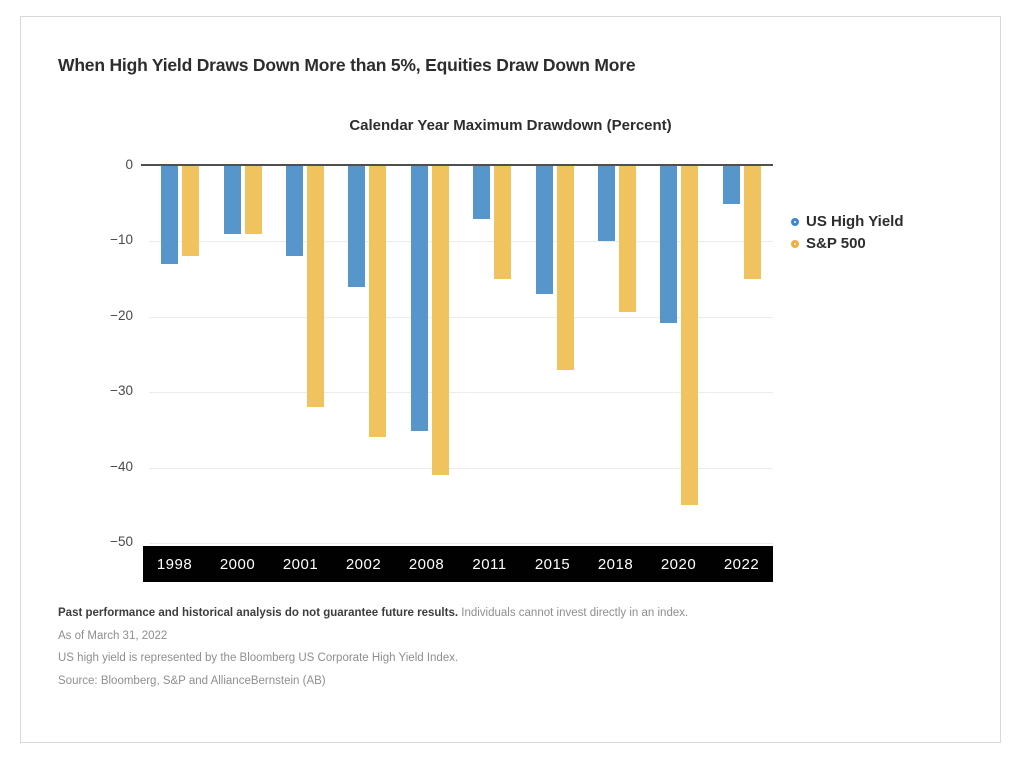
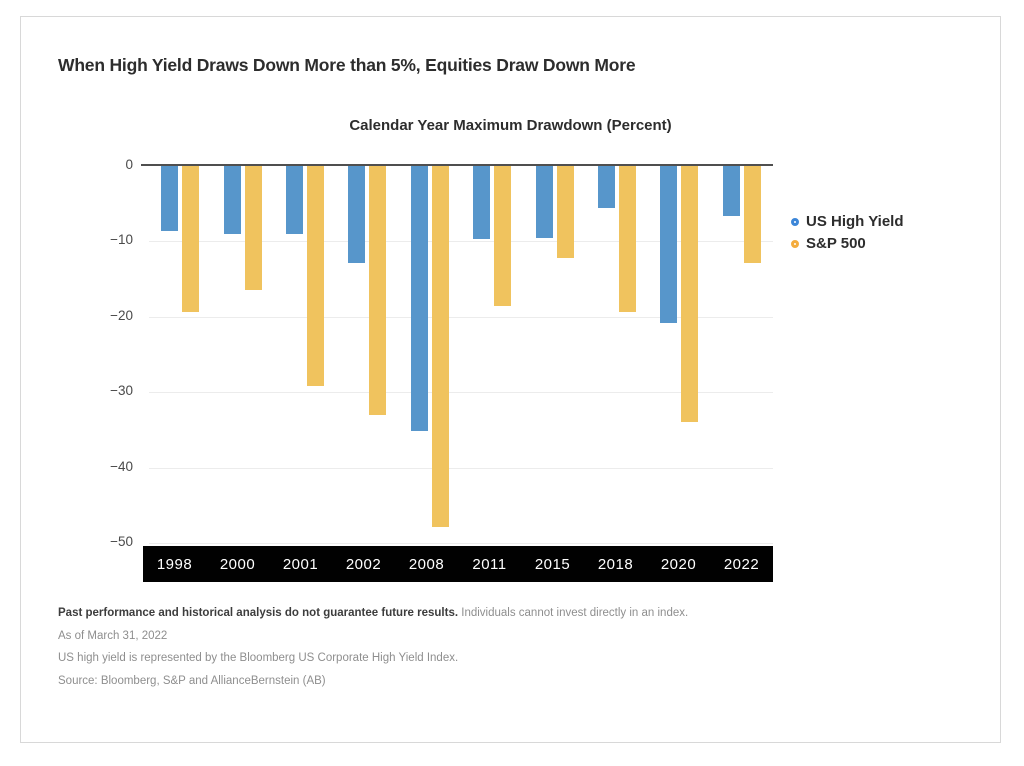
US High Yield/1998: -13 -> -9
S&P 500/1998: -12 -> -19
S&P 500/2000: -9 -> -16
US High Yield/2001: -12 -> -9
S&P 500/2001: -32 -> -29
US High Yield/2002: -16 -> -13
S&P 500/2002: -36 -> -33
S&P 500/2008: -41 -> -48
US High Yield/2011: -7 -> -10
S&P 500/2011: -15 -> -19
US High Yield/2015: -17 -> -10
S&P 500/2015: -27 -> -12
US High Yield/2018: -10 -> -6
S&P 500/2020: -45 -> -34
US High Yield/2022: -5 -> -7
S&P 500/2022: -15 -> -13
